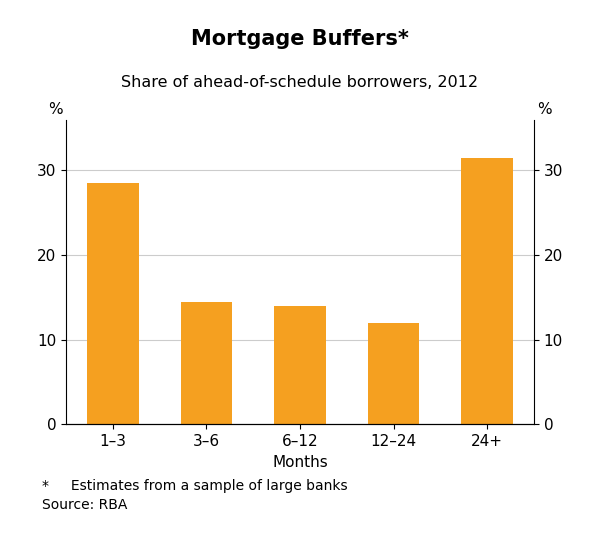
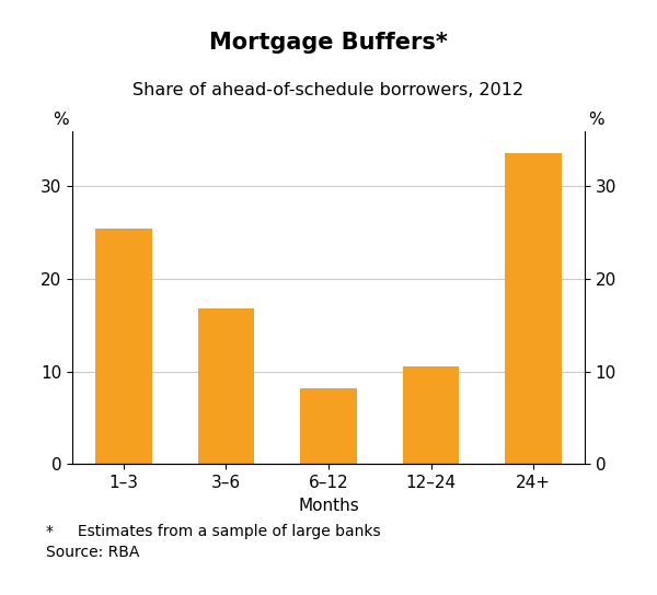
1–3: 28.5 -> 25.4
3–6: 14.5 -> 16.8
6–12: 14.0 -> 8.2
12–24: 12.0 -> 10.6
24+: 31.5 -> 33.6
